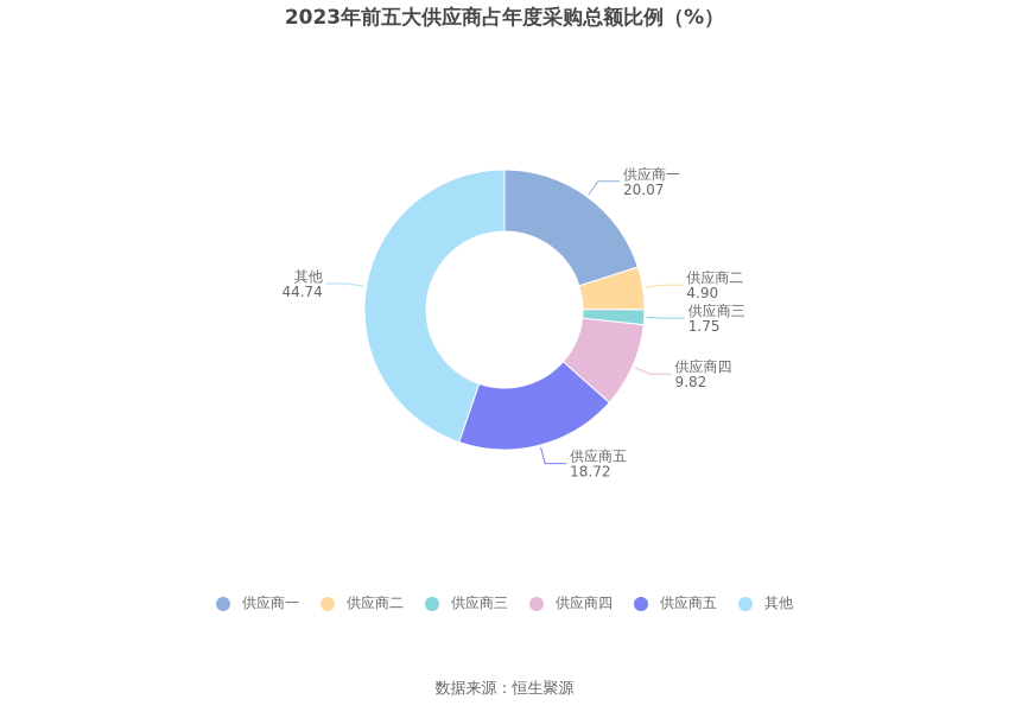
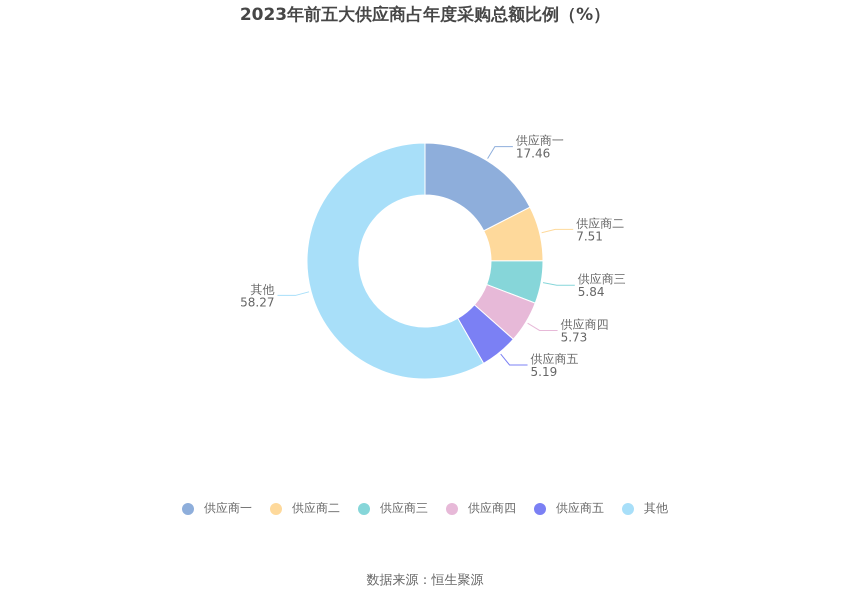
供应商一: 20.07 -> 17.46
供应商二: 4.90 -> 7.51
供应商三: 1.75 -> 5.84
供应商四: 9.82 -> 5.73
供应商五: 18.72 -> 5.19
其他: 44.74 -> 58.27
